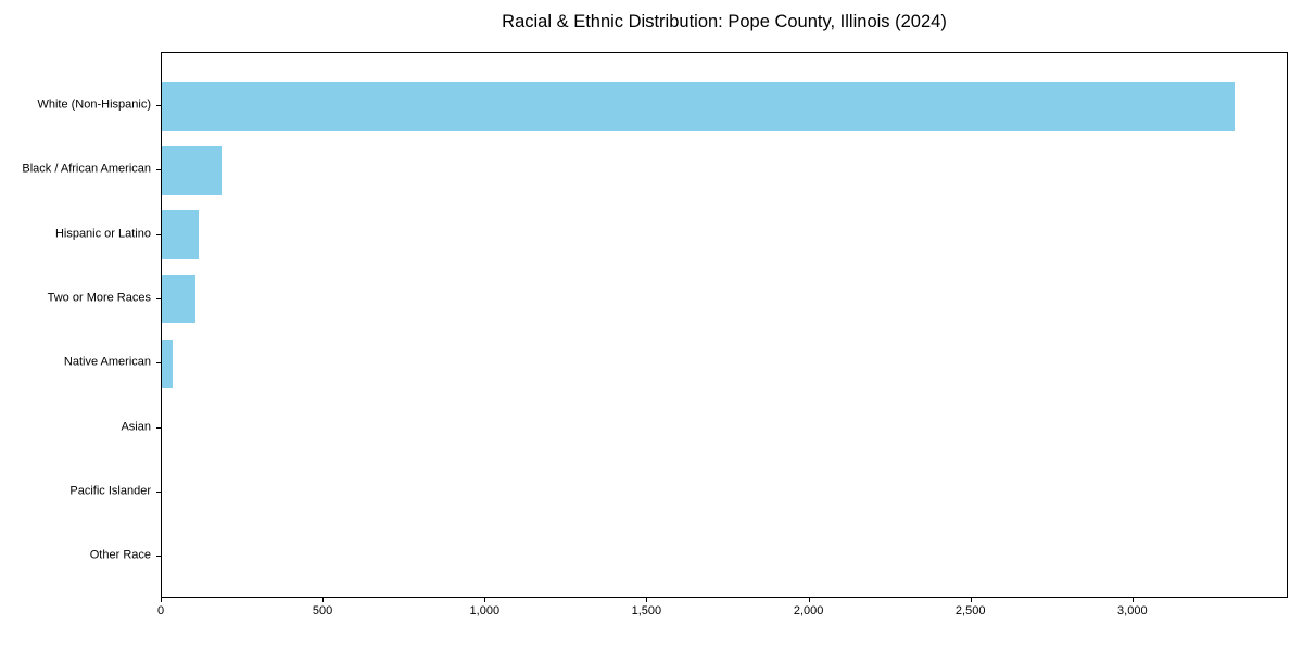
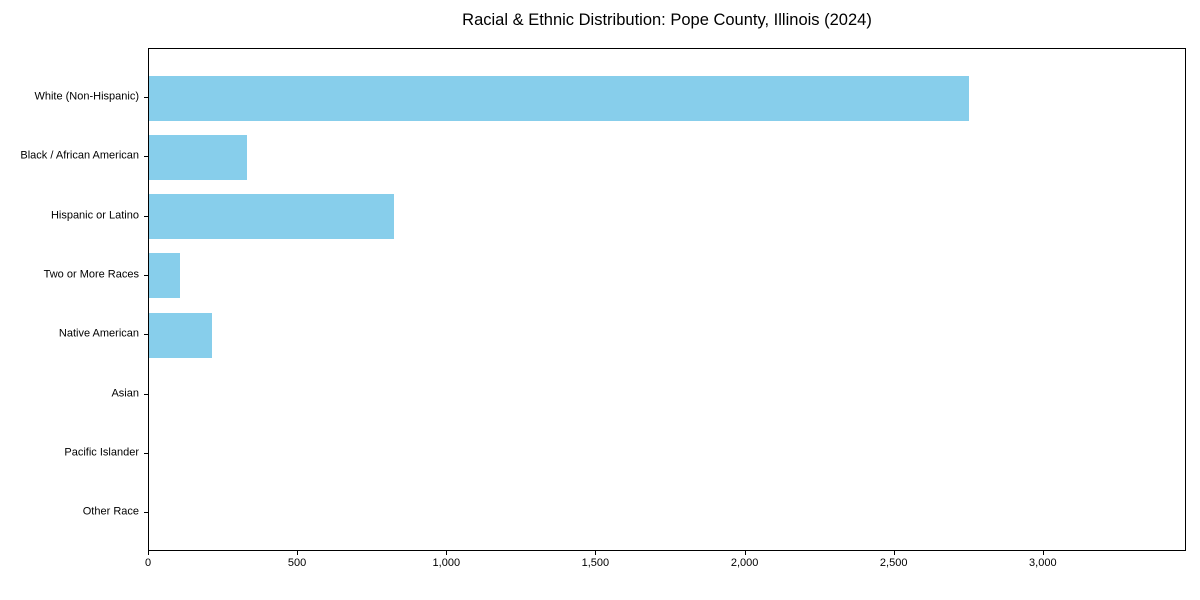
White (Non-Hispanic): 3310 -> 2750
Black / African American: 180 -> 330
Hispanic or Latino: 110 -> 820
Native American: 40 -> 210
